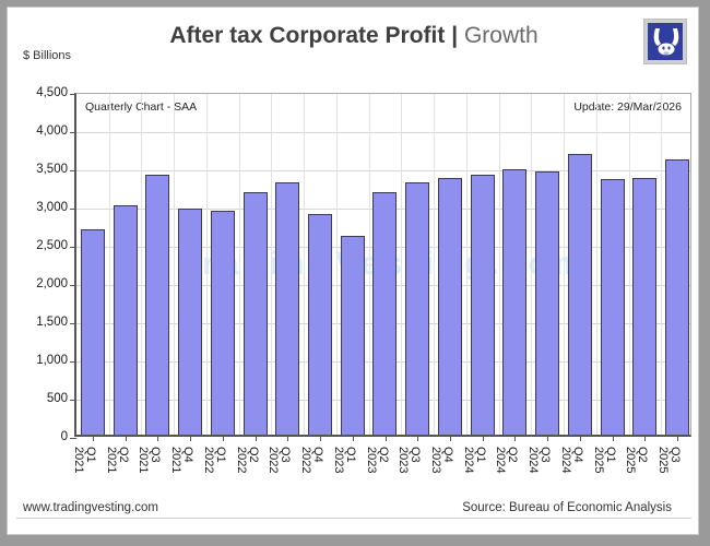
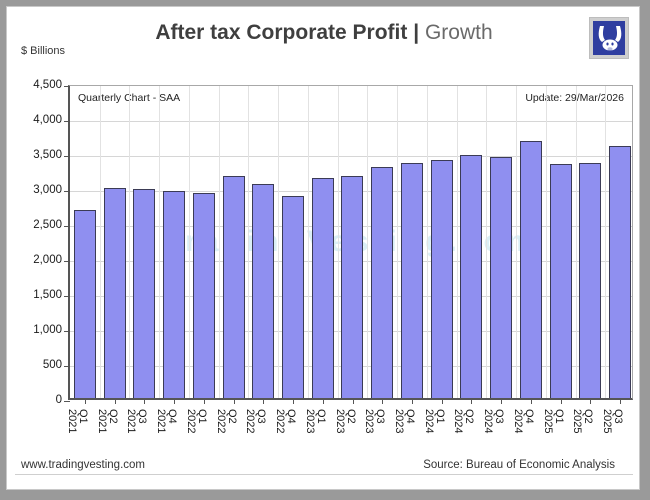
Q3 2021: 3400 -> 3000
Q3 2022: 3300 -> 3100
Q1 2023: 2600 -> 3200
